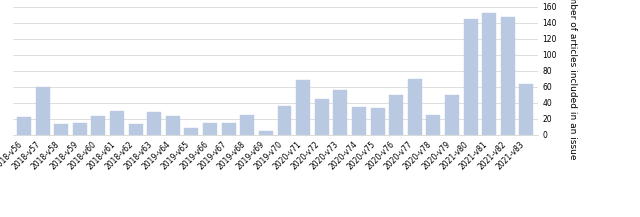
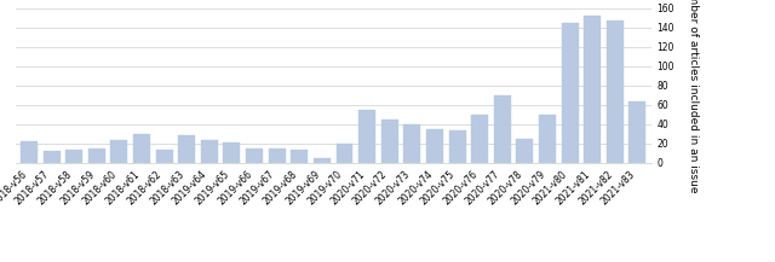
2018-v57: 60 -> 12
2019-v65: 8 -> 21
2019-v68: 24 -> 13
2019-v70: 36 -> 20
2020-v71: 68 -> 55
2020-v73: 56 -> 40
